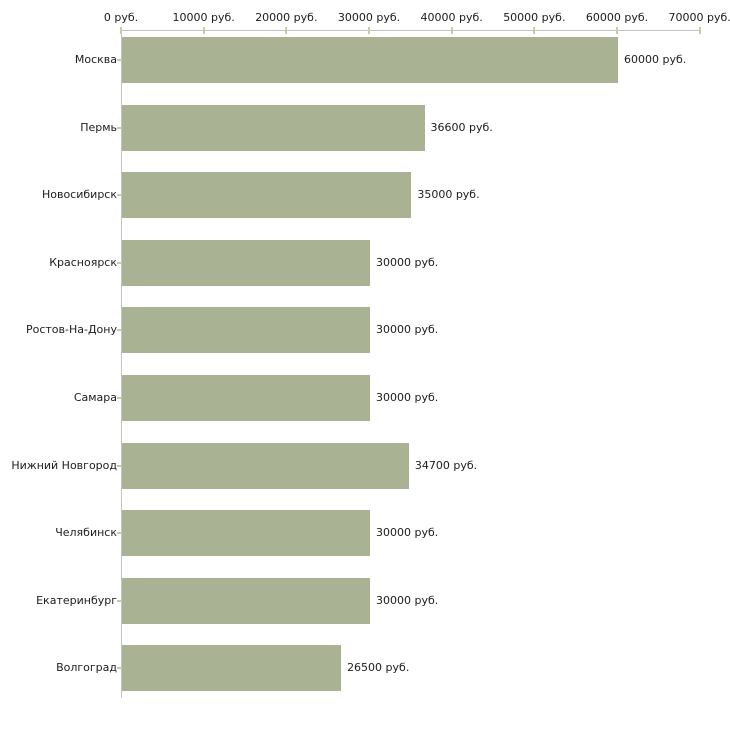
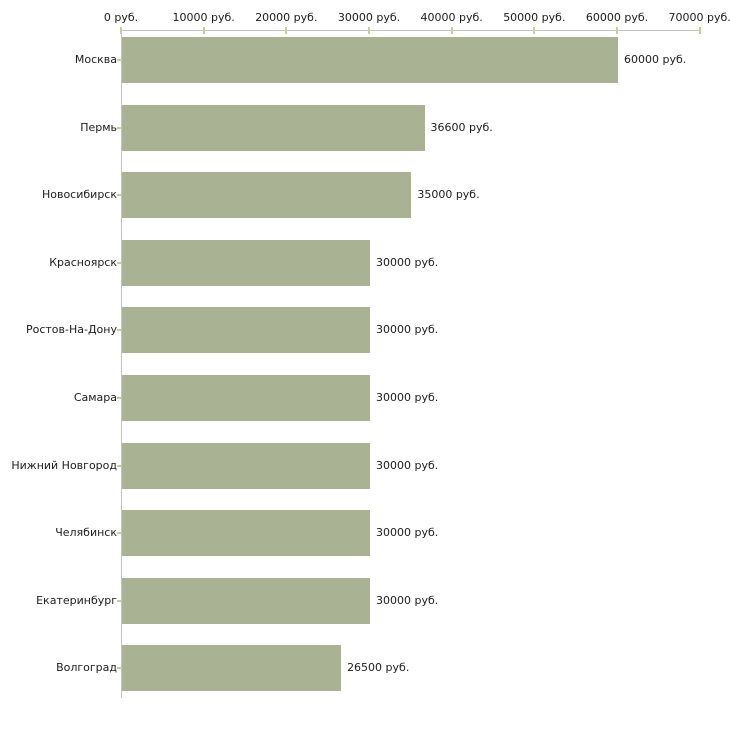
Нижний Новгород: 34700 -> 30000
